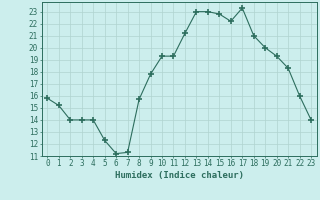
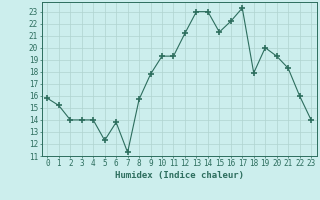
6: 11.2 -> 13.8
15: 22.8 -> 21.3
18: 21.0 -> 17.9
